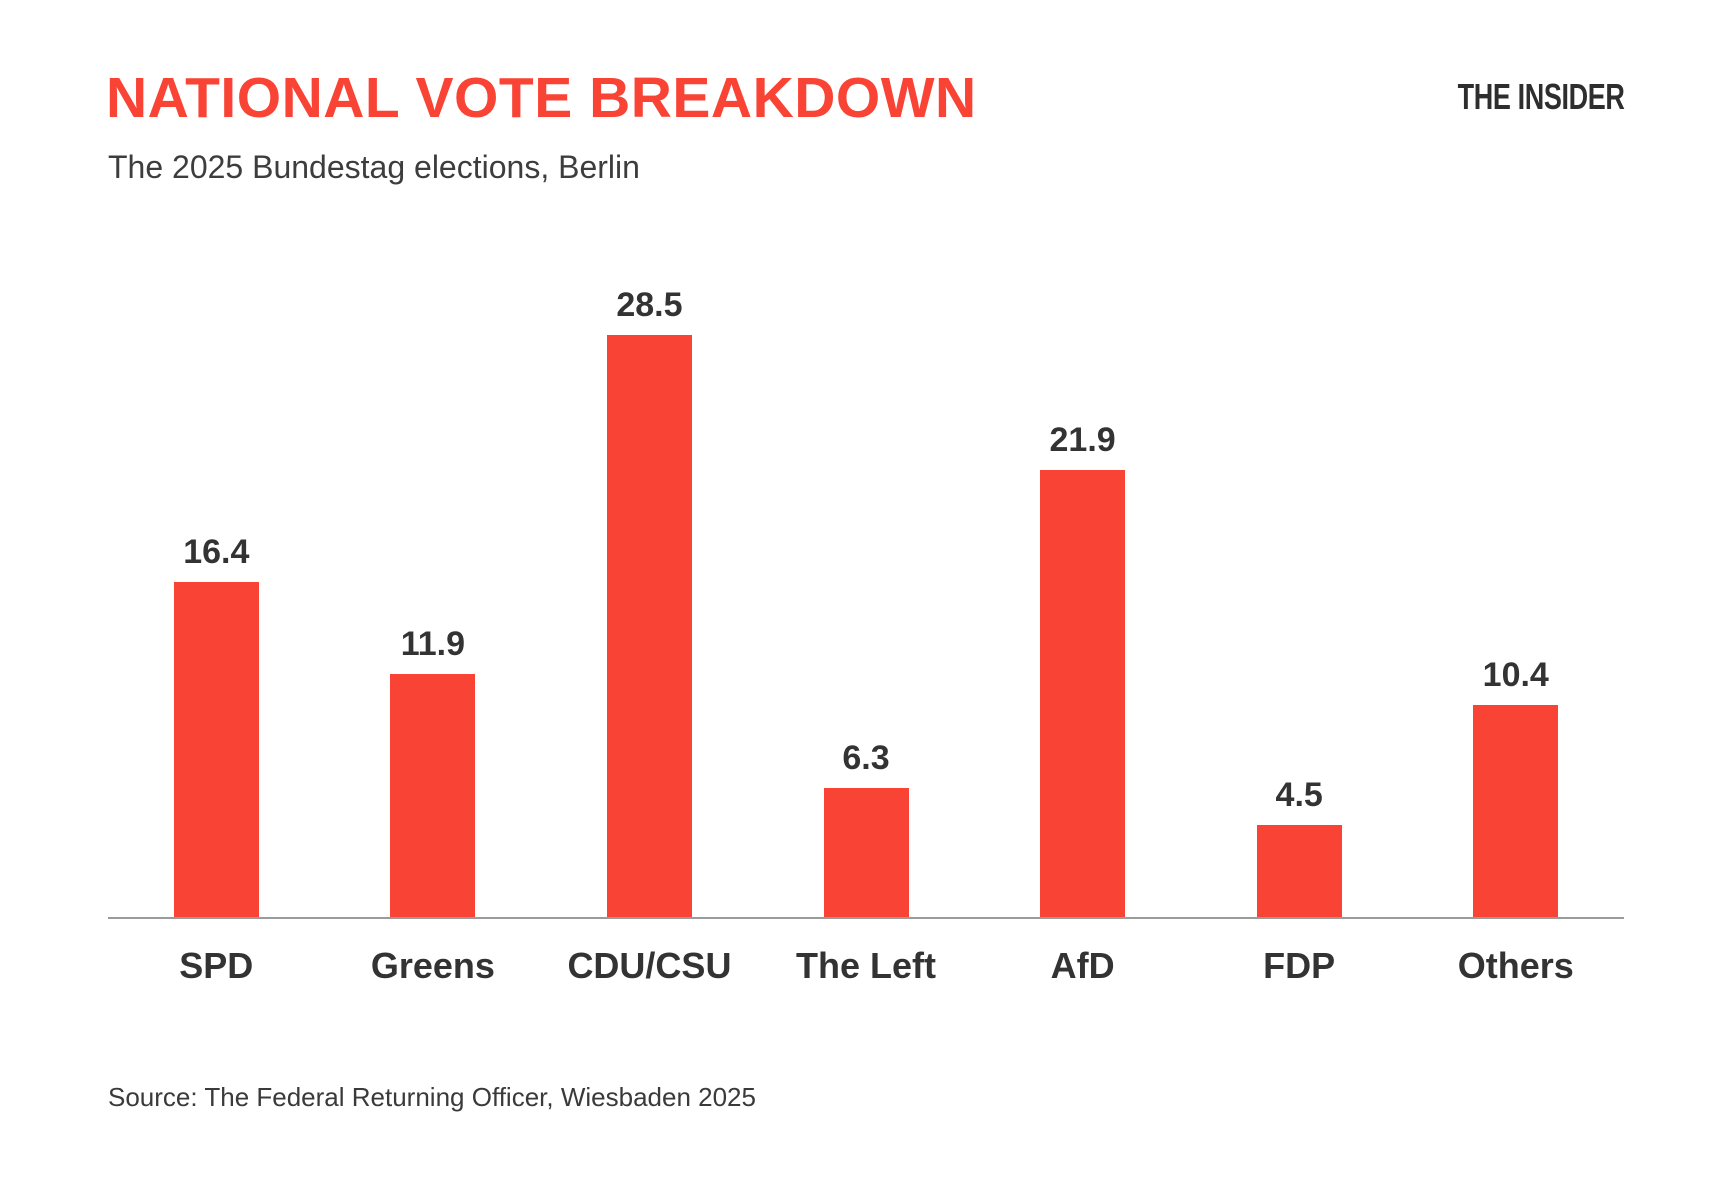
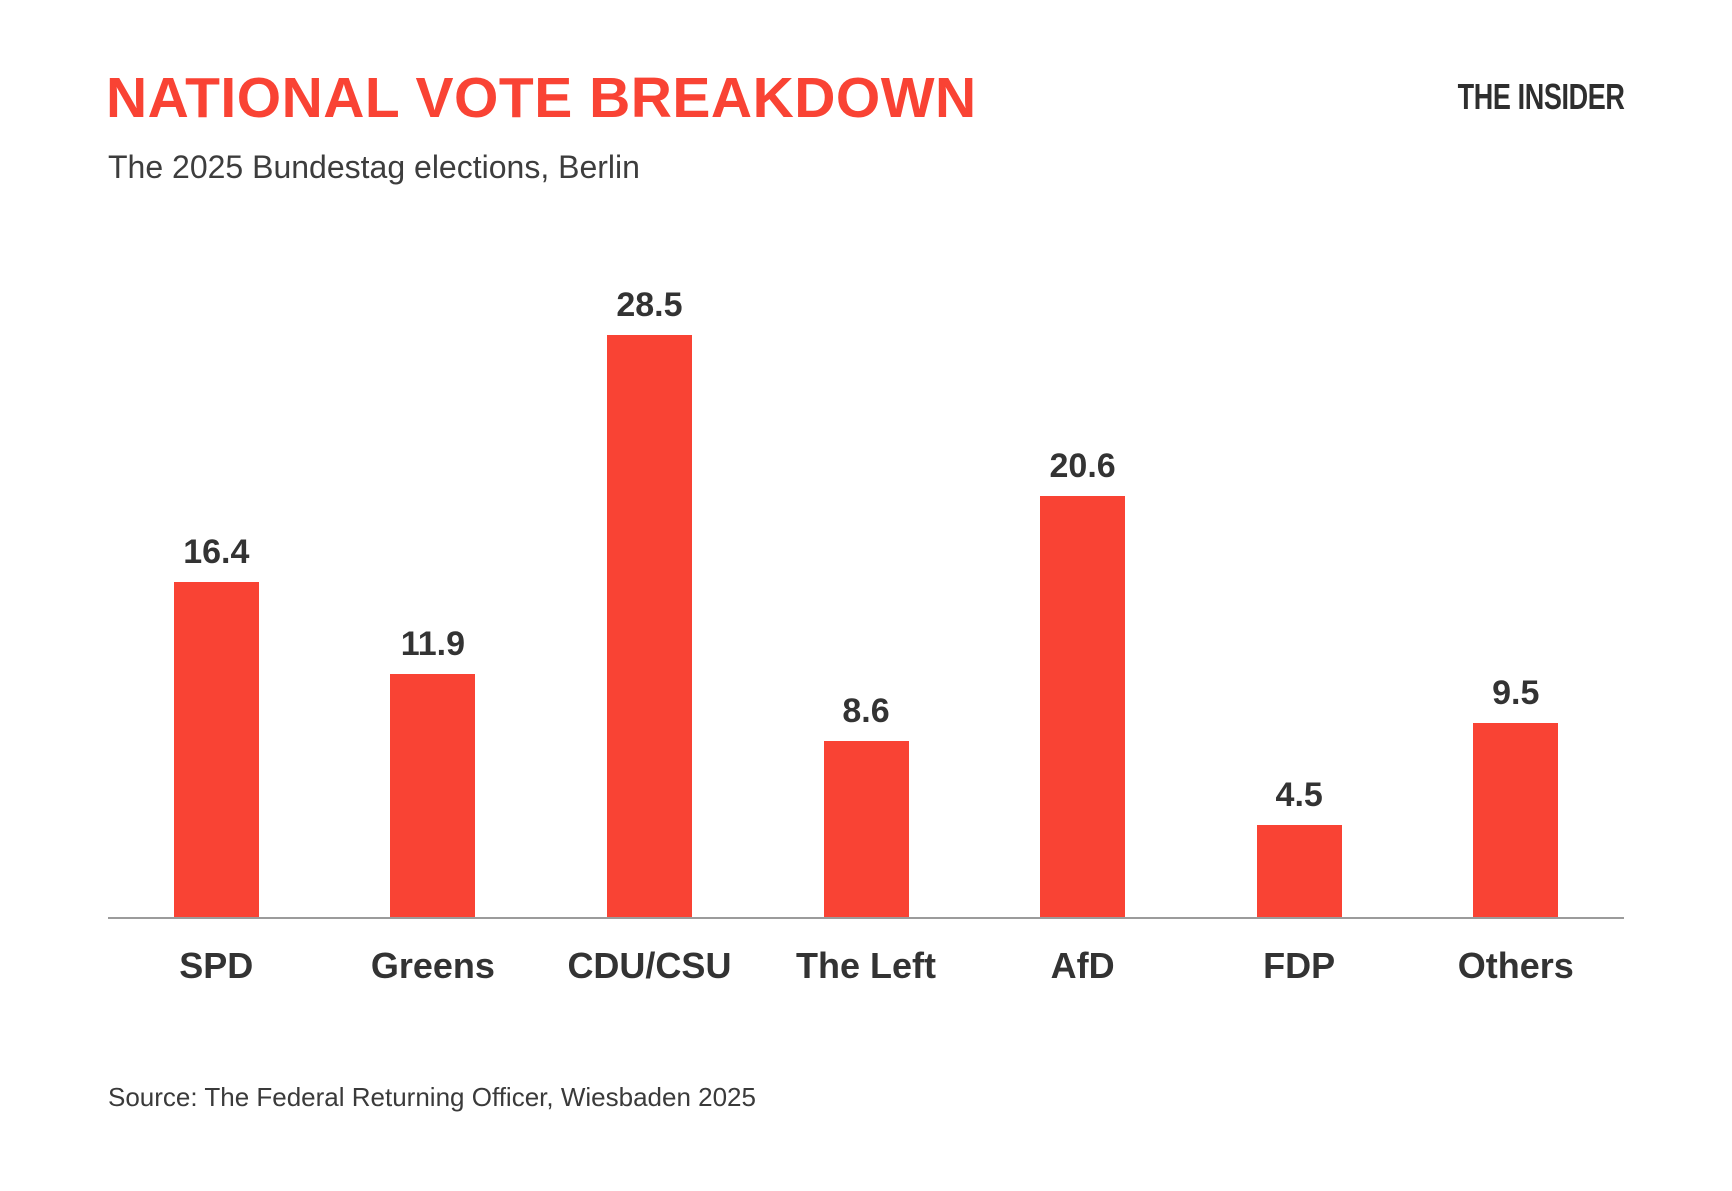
The Left: 6.3 -> 8.6
AfD: 21.9 -> 20.6
Others: 10.4 -> 9.5
